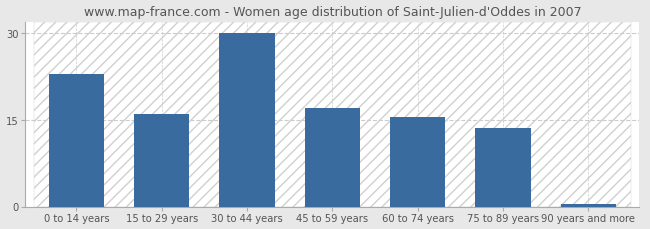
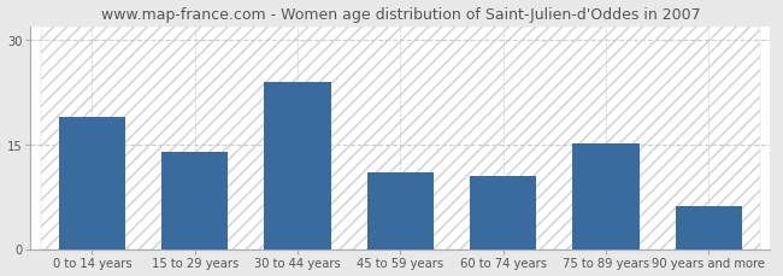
0 to 14 years: 23.0 -> 19.0
15 to 29 years: 16.0 -> 14.0
30 to 44 years: 30.0 -> 24.0
45 to 59 years: 17.0 -> 11.0
60 to 74 years: 15.5 -> 10.4
75 to 89 years: 13.5 -> 15.2
90 years and more: 0.5 -> 6.2
